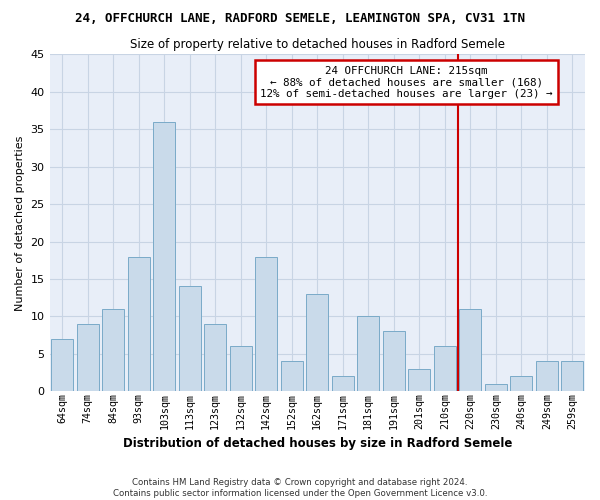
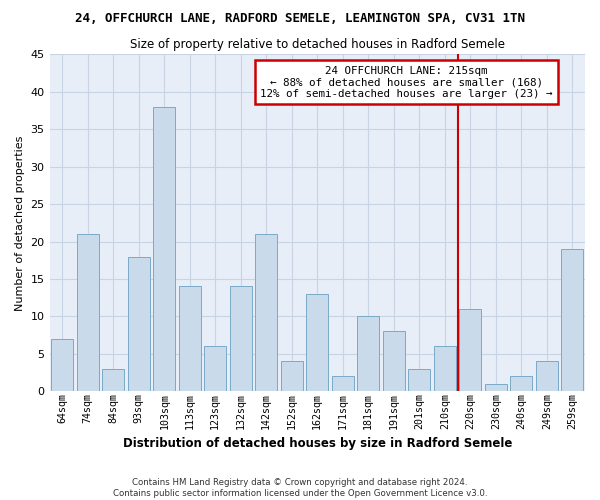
74sqm: 9 -> 21
84sqm: 11 -> 3
103sqm: 36 -> 38
123sqm: 9 -> 6
132sqm: 6 -> 14
142sqm: 18 -> 21
259sqm: 4 -> 19
